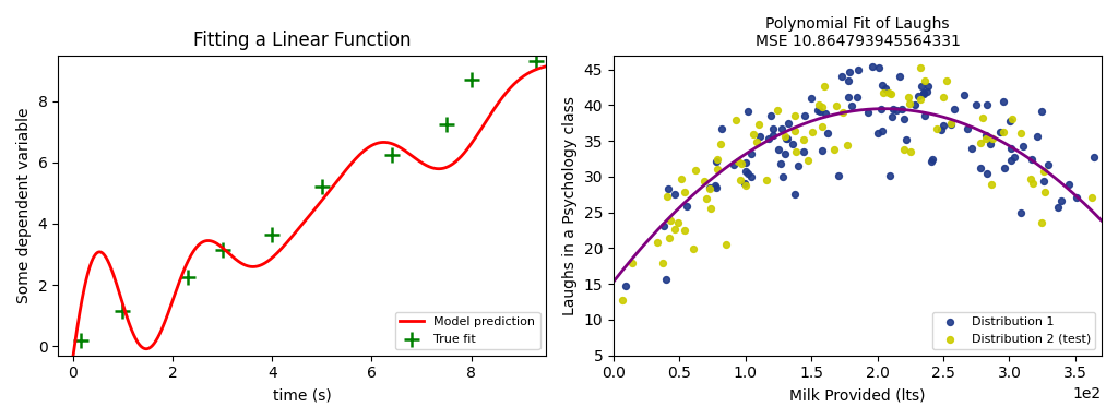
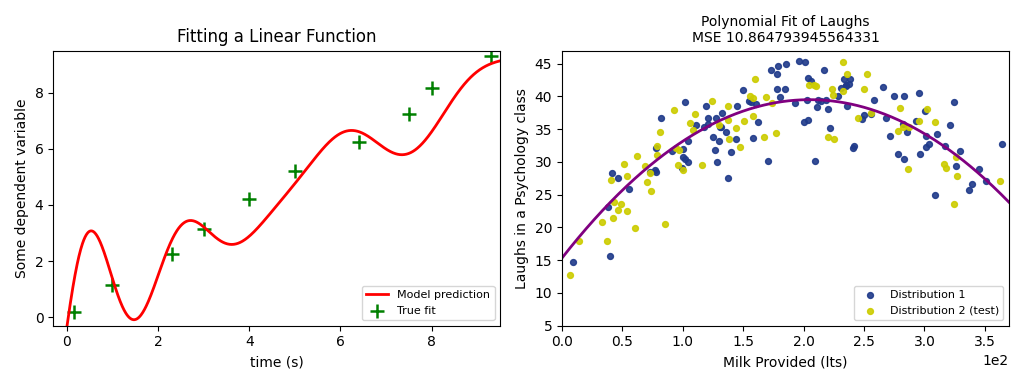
Fitting a Linear Function/True fit/4: 3.65 -> 4.20
Fitting a Linear Function/True fit/8: 8.70 -> 8.15
